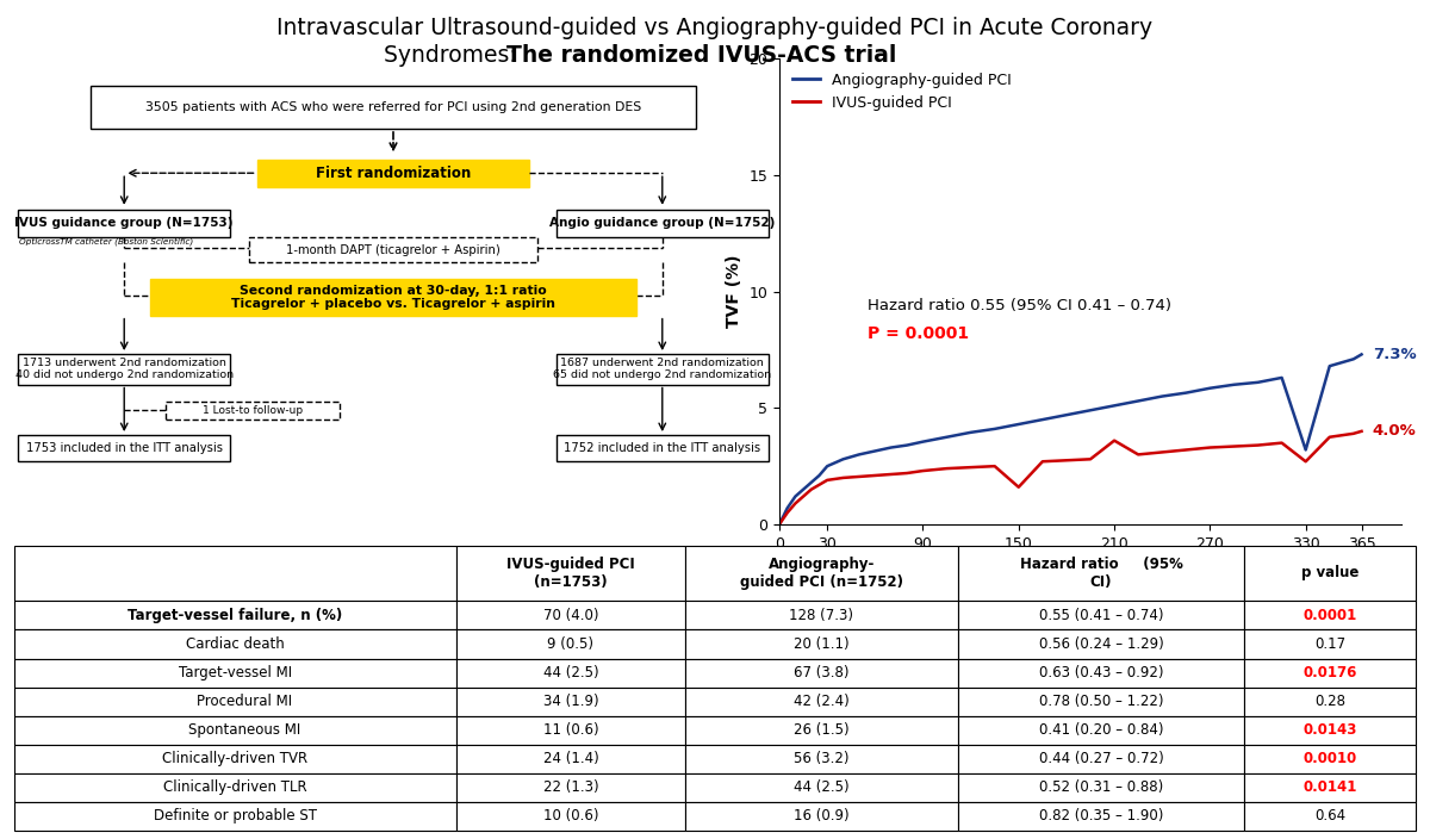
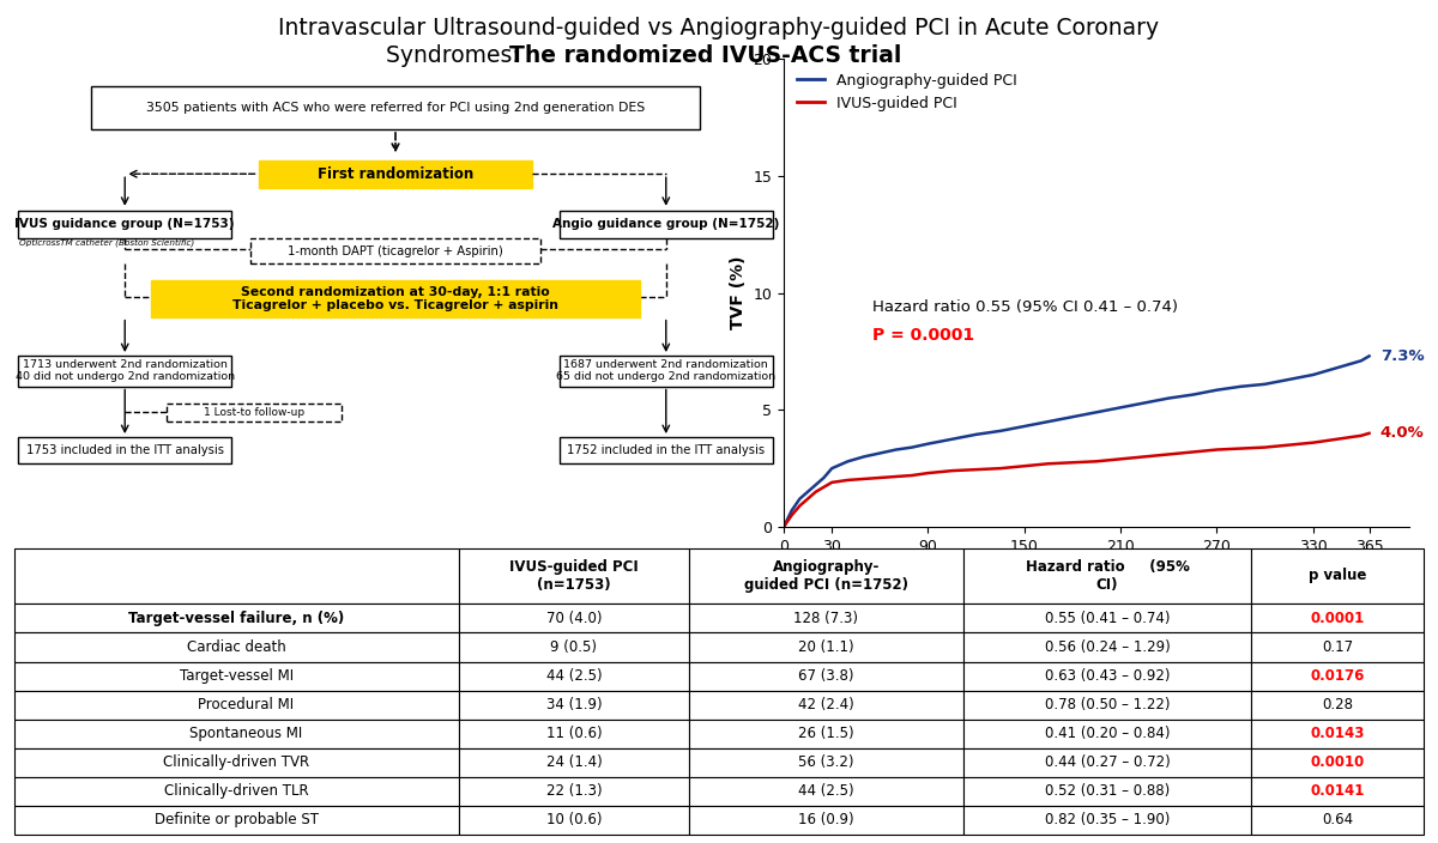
IVUS-guided PCI/150: 1.6 -> 2.6
IVUS-guided PCI/210: 3.6 -> 2.9
Angiography-guided PCI/330: 3.2 -> 6.5
IVUS-guided PCI/330: 2.7 -> 3.6
